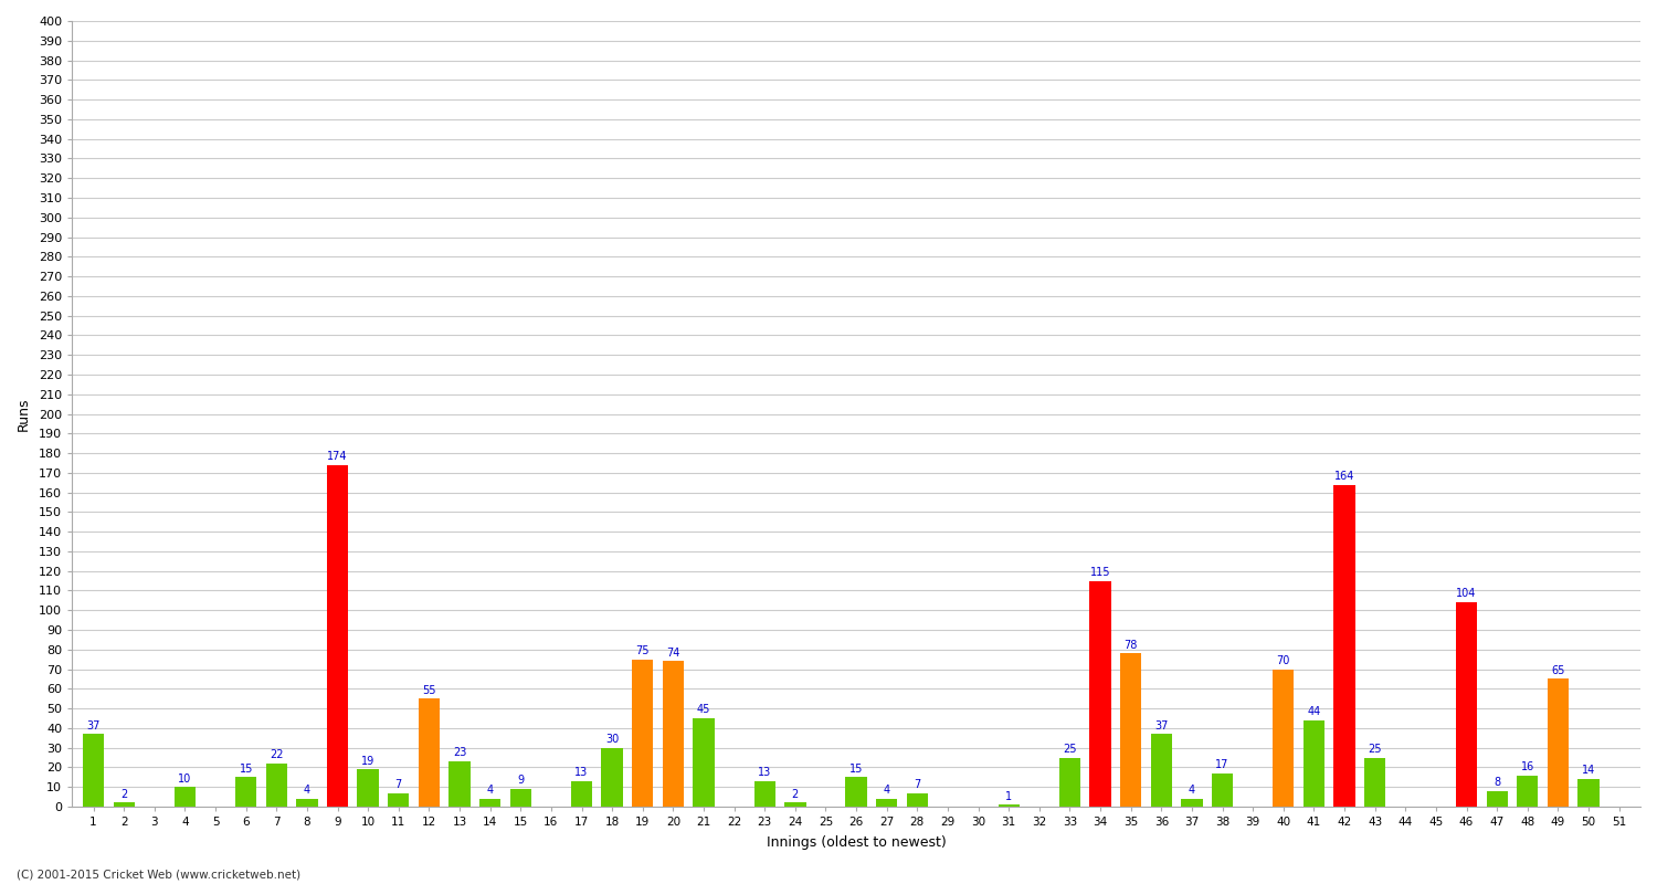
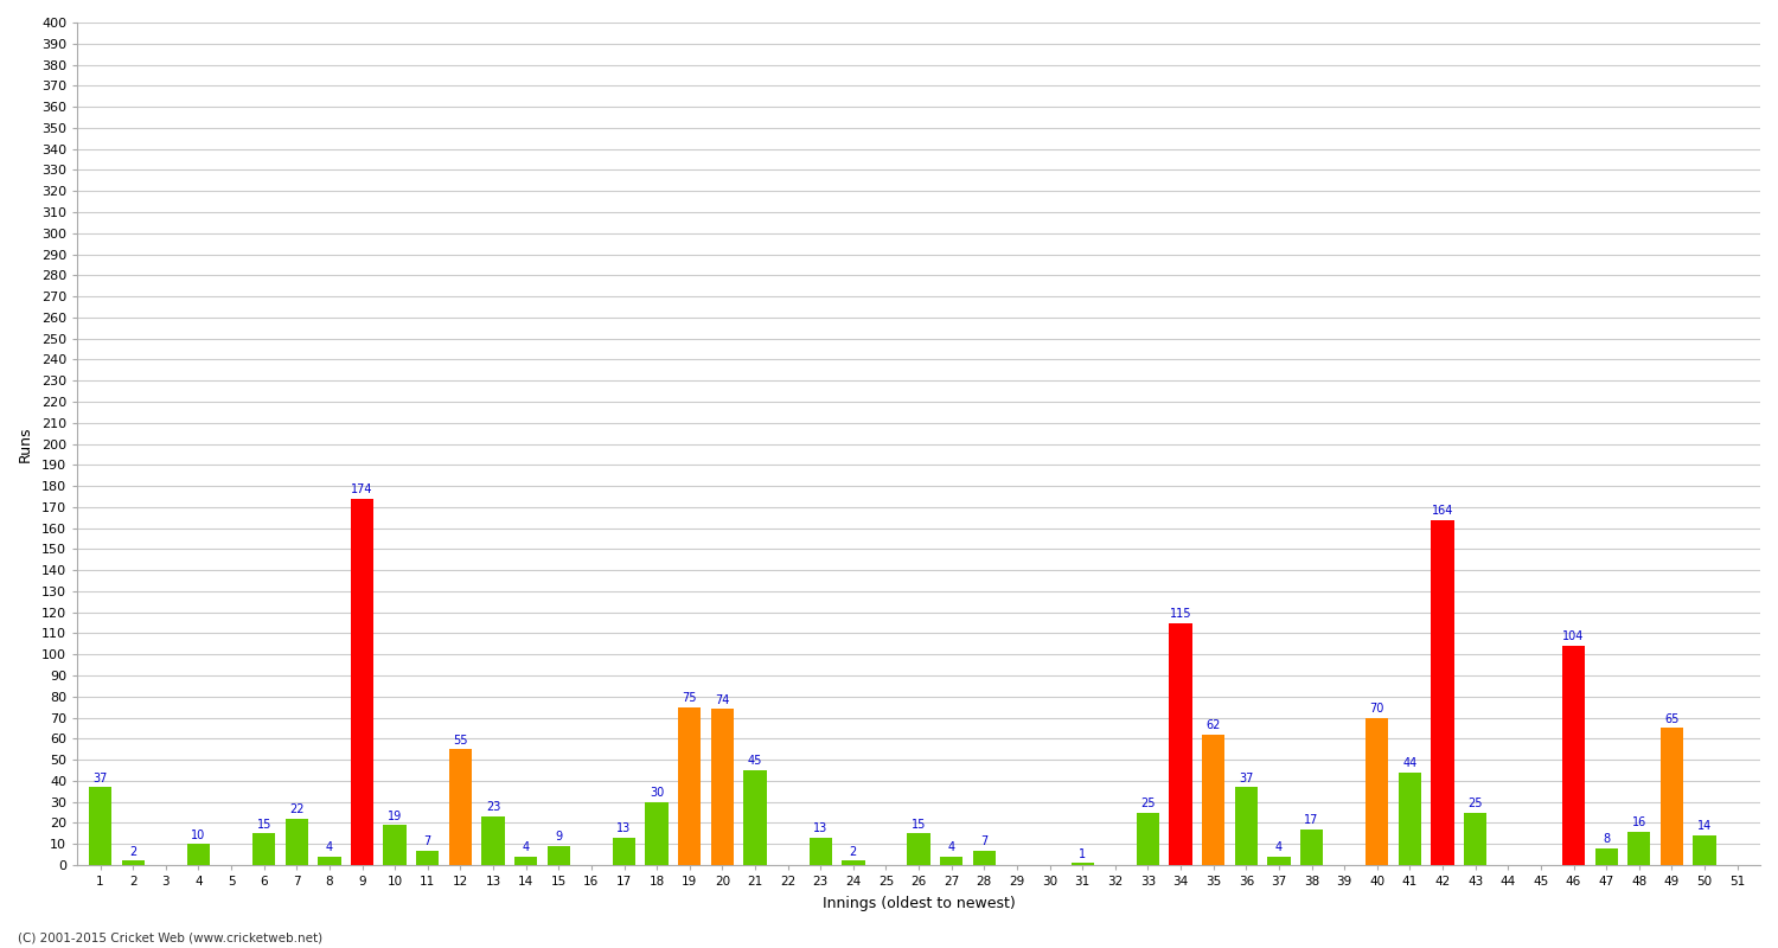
35: 78 -> 62
